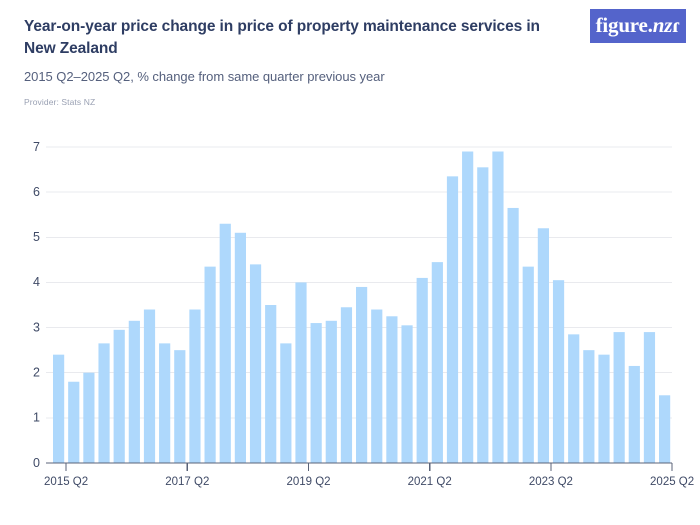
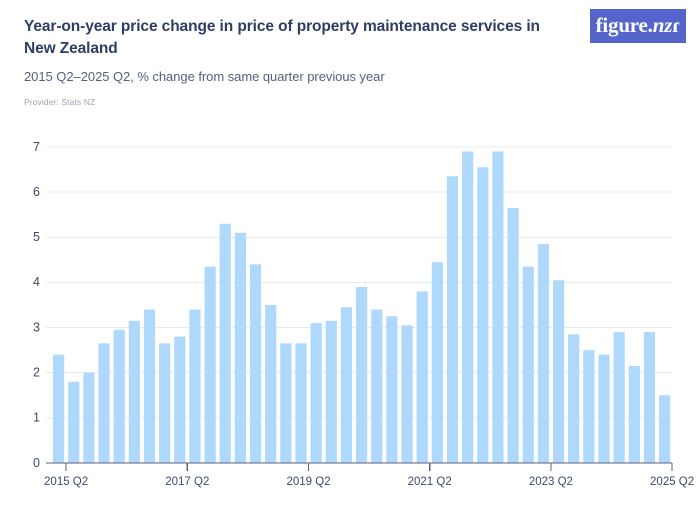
2017 Q2: 2.5 -> 2.8
2019 Q2: 4.0 -> 2.6
2021 Q2: 4.1 -> 3.8
2023 Q2: 5.2 -> 4.8
